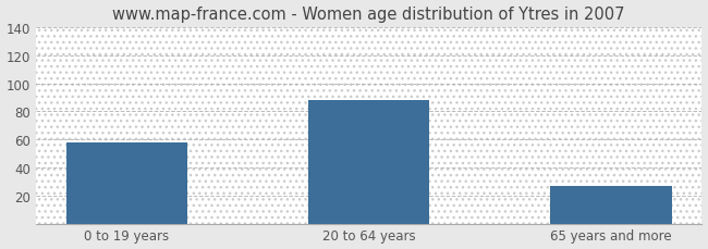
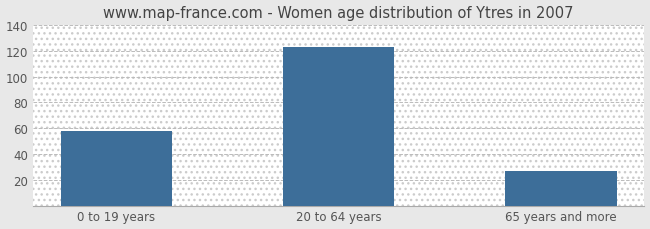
20 to 64 years: 88 -> 123
